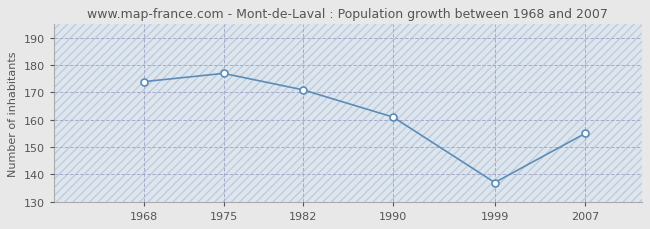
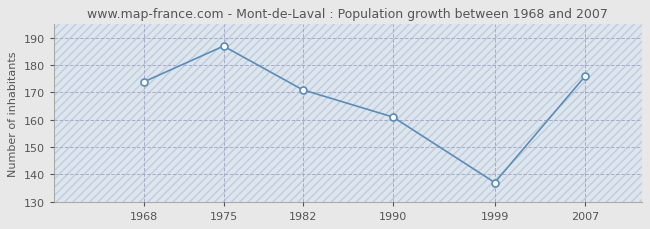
1975: 177 -> 187
2007: 155 -> 176
